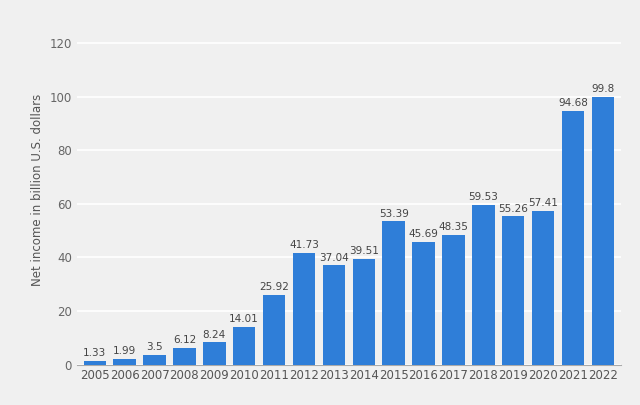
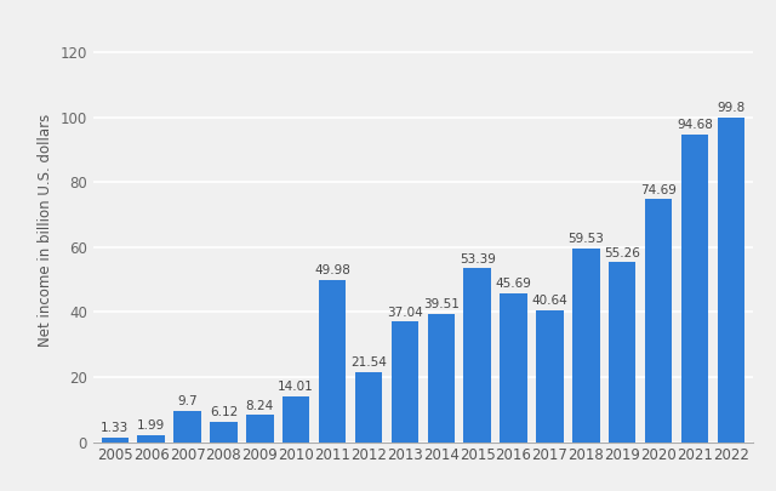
2007: 3.5 -> 9.7
2011: 25.92 -> 49.98
2012: 41.73 -> 21.54
2017: 48.35 -> 40.64
2020: 57.41 -> 74.69
